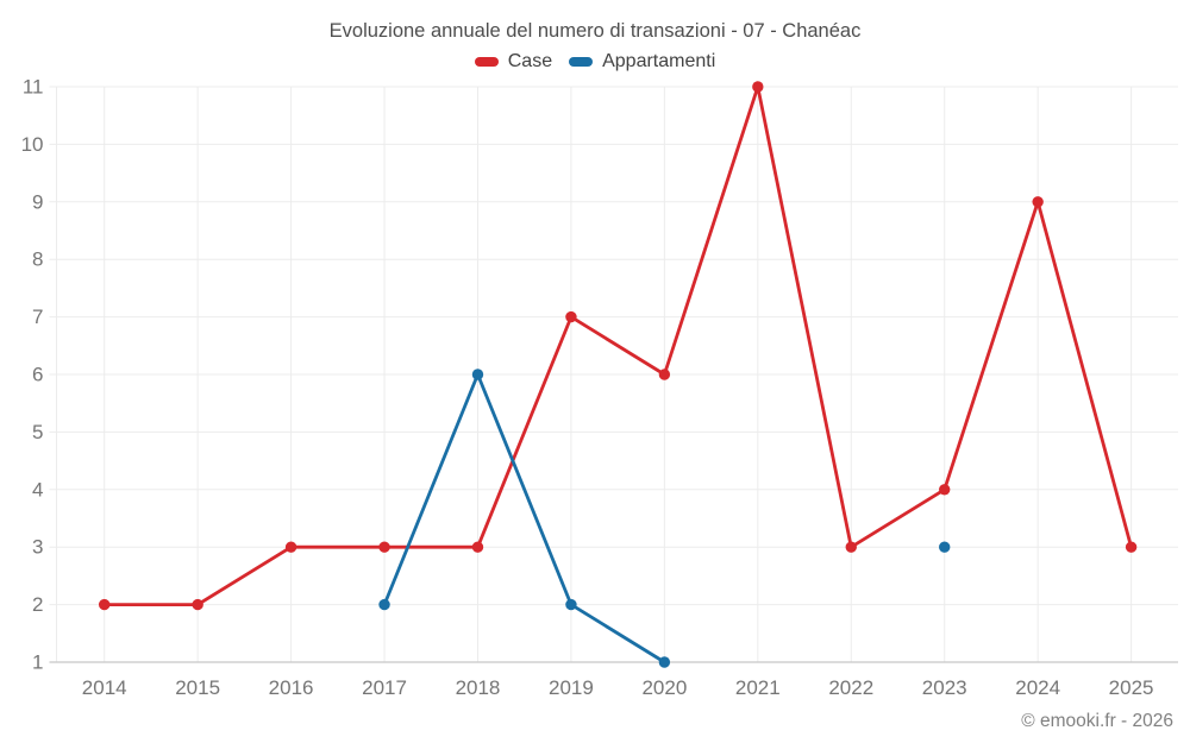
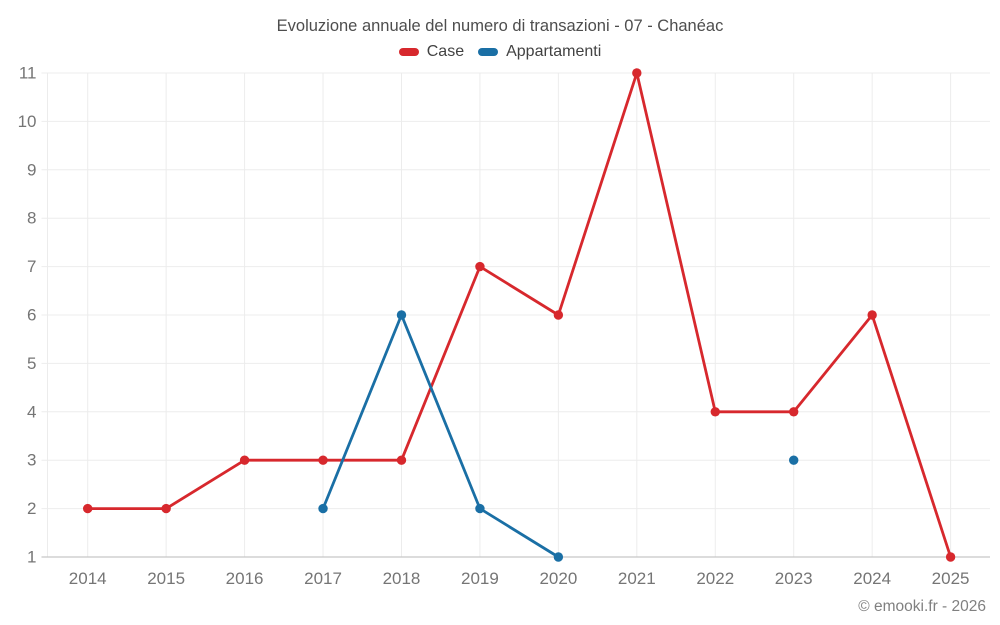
Case/2022: 3 -> 4
Case/2024: 9 -> 6
Case/2025: 3 -> 1
